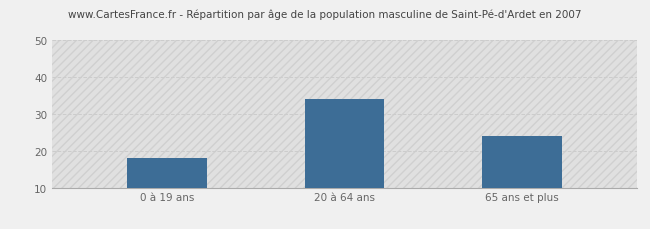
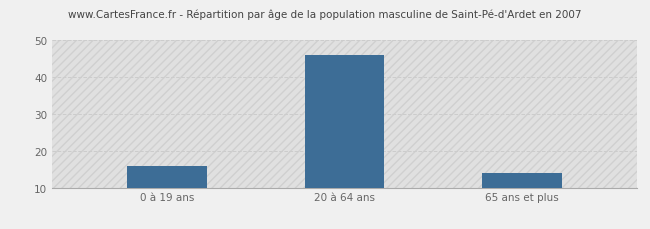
0 à 19 ans: 18 -> 16
20 à 64 ans: 34 -> 46
65 ans et plus: 24 -> 14
